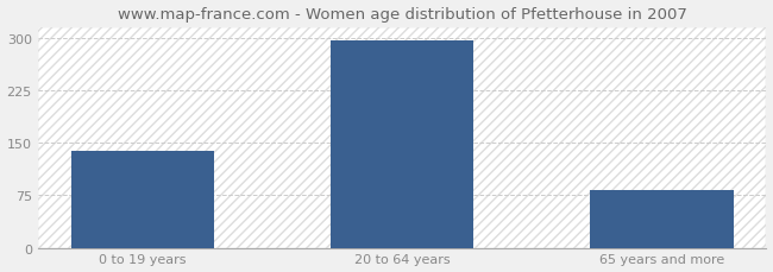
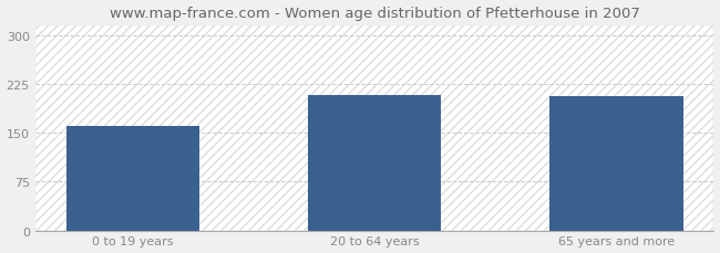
0 to 19 years: 138 -> 160
20 to 64 years: 296 -> 208
65 years and more: 83 -> 206
